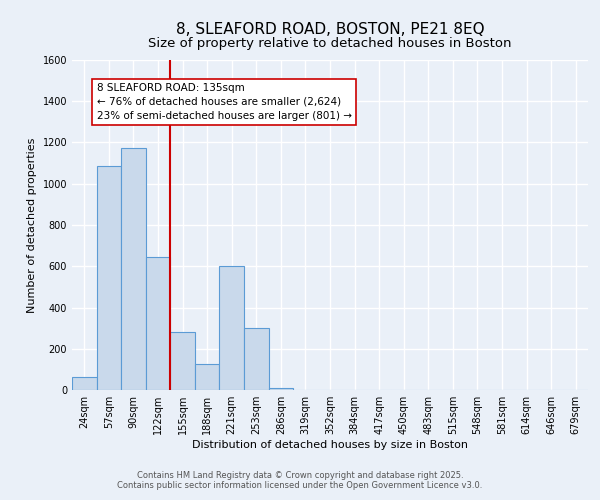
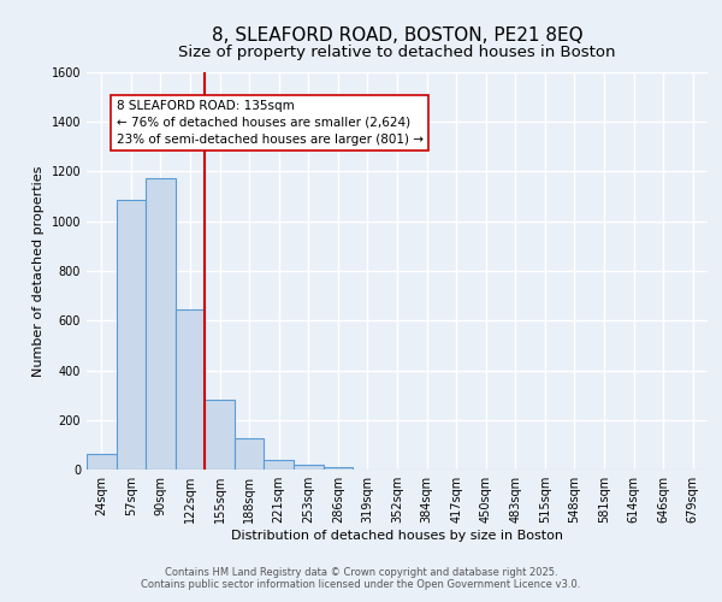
221sqm: 600 -> 40
253sqm: 300 -> 20
